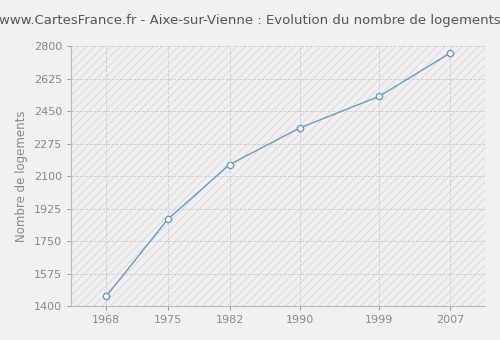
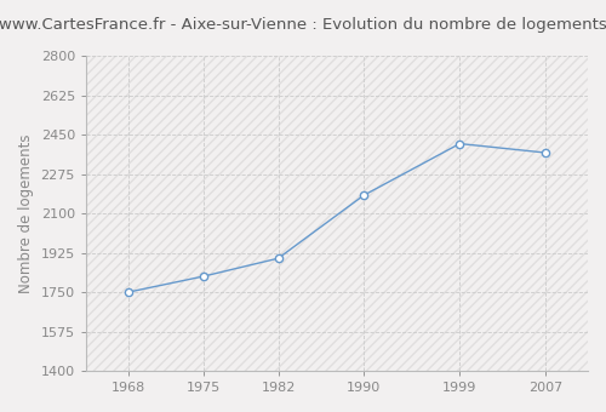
1968: 1450 -> 1750
1975: 1870 -> 1820
1982: 2160 -> 1900
1990: 2360 -> 2180
1999: 2530 -> 2410
2007: 2760 -> 2370
